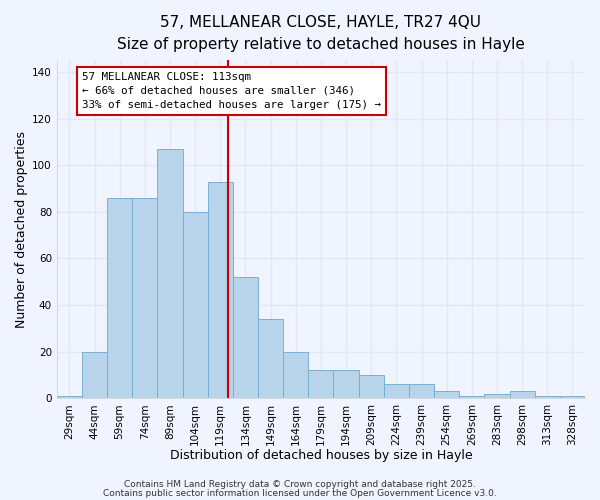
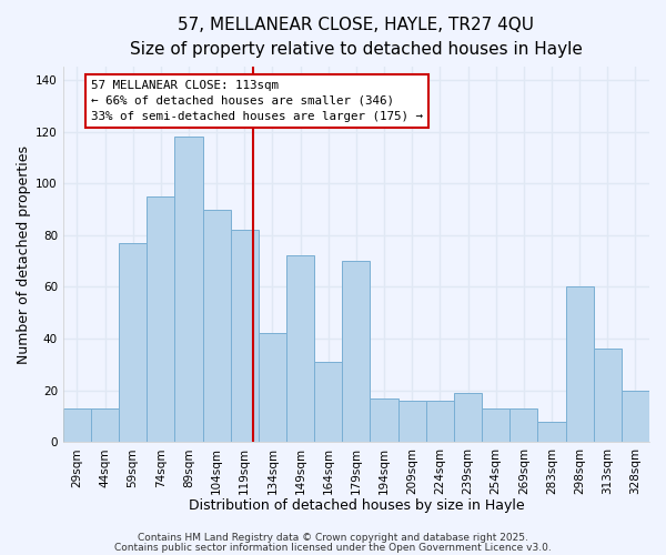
29sqm: 1 -> 13
44sqm: 20 -> 13
59sqm: 86 -> 77
74sqm: 86 -> 95
89sqm: 107 -> 118
104sqm: 80 -> 90
119sqm: 93 -> 82
134sqm: 52 -> 42
149sqm: 34 -> 72
164sqm: 20 -> 31
179sqm: 12 -> 70
194sqm: 12 -> 17
209sqm: 10 -> 16
224sqm: 6 -> 16
239sqm: 6 -> 19
254sqm: 3 -> 13
269sqm: 1 -> 13
283sqm: 2 -> 8
298sqm: 3 -> 60
313sqm: 1 -> 36
328sqm: 1 -> 20
